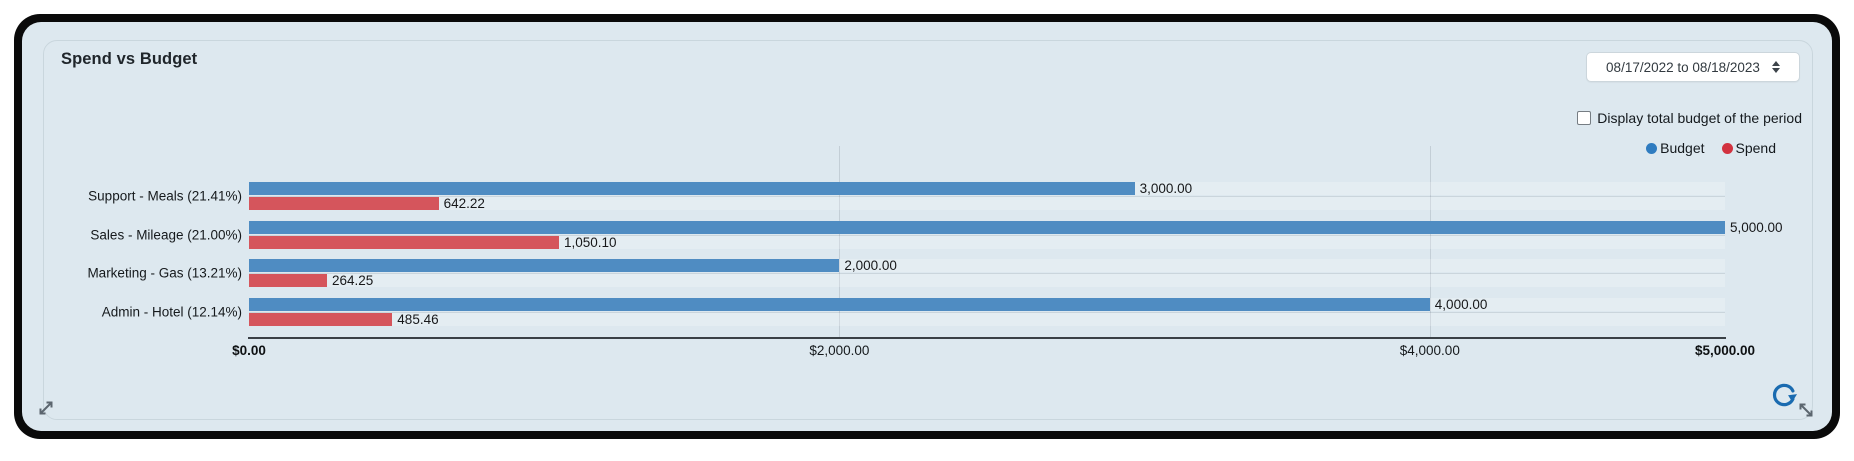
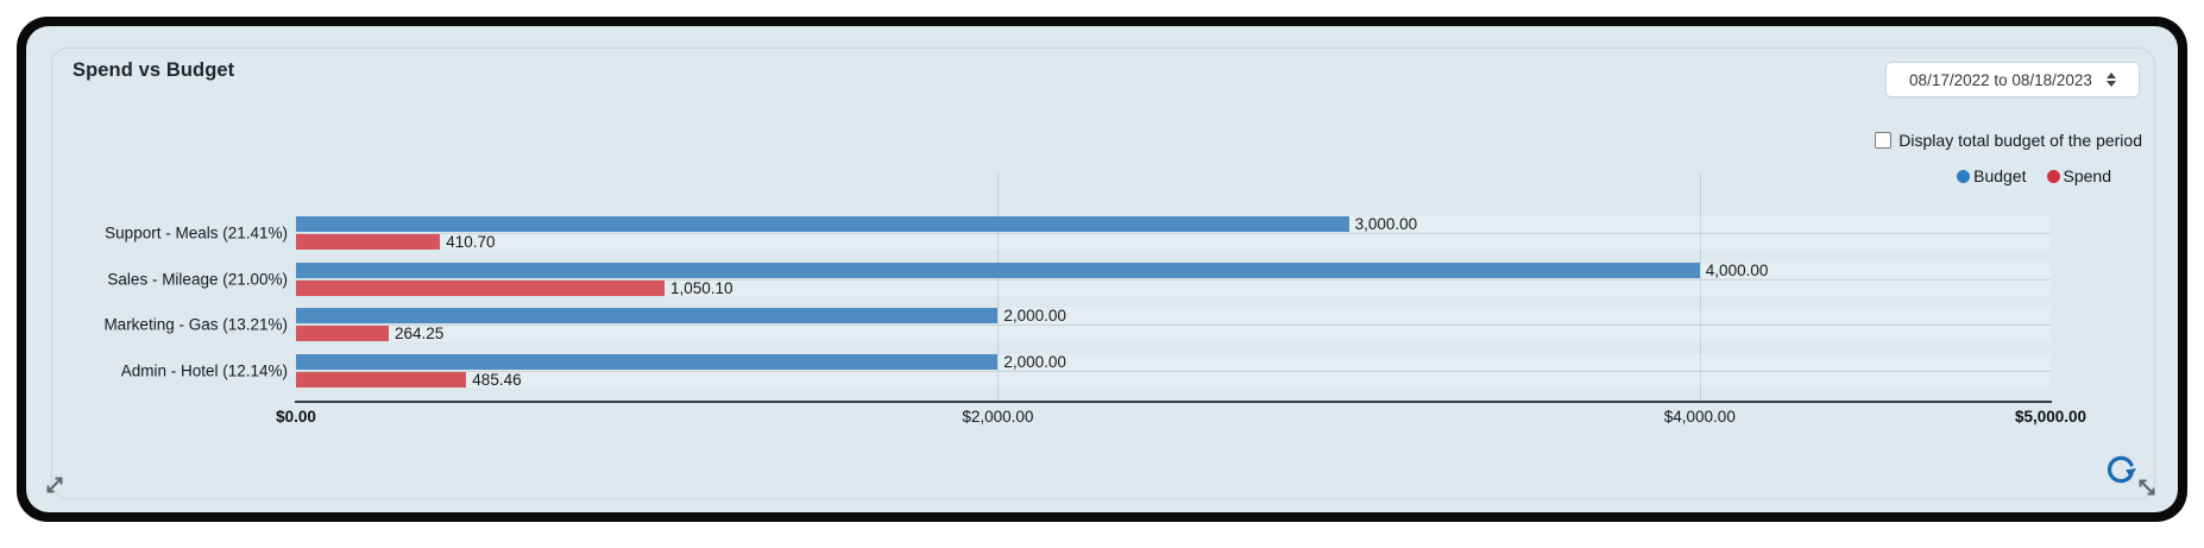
Spend/Support - Meals (21.41%): 642.22 -> 410.70
Budget/Sales - Mileage (21.00%): 5,000.00 -> 4,000.00
Budget/Admin - Hotel (12.14%): 4,000.00 -> 2,000.00
